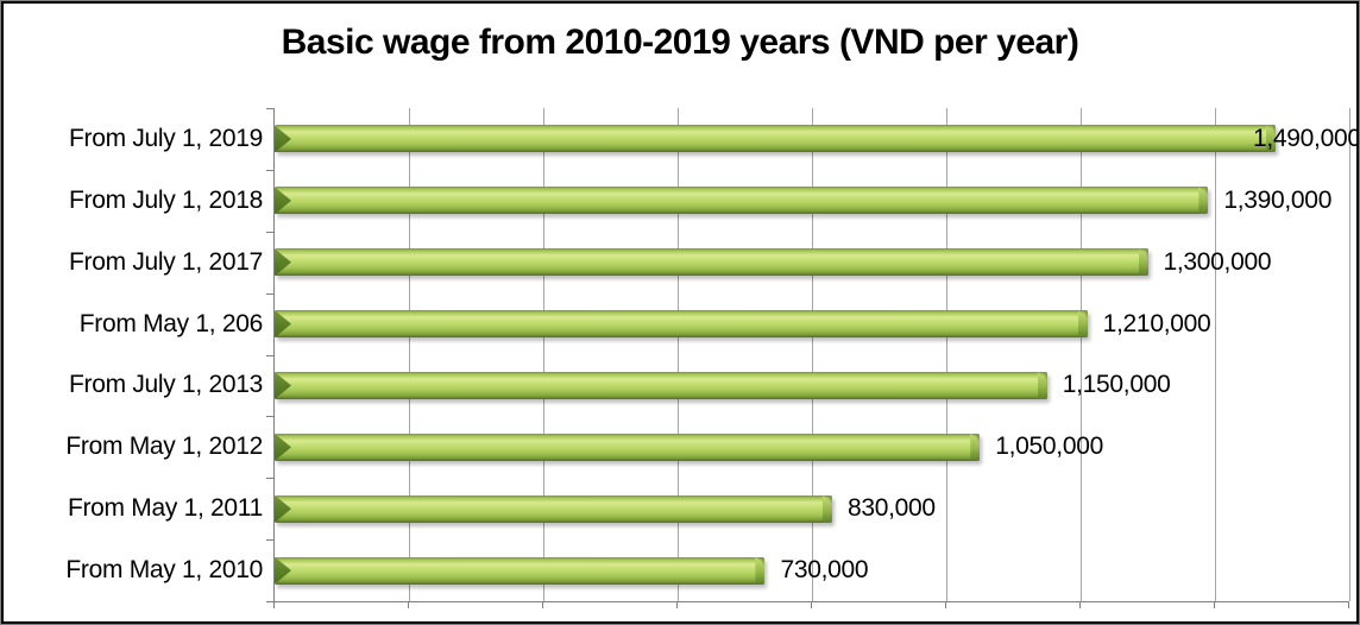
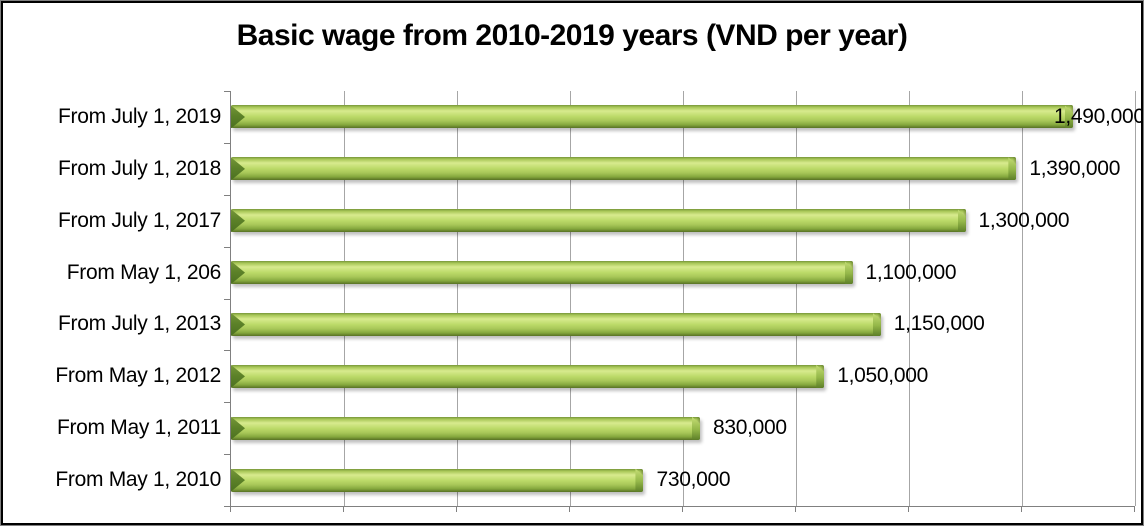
From May 1, 206: 1,210,000 -> 1,100,000
